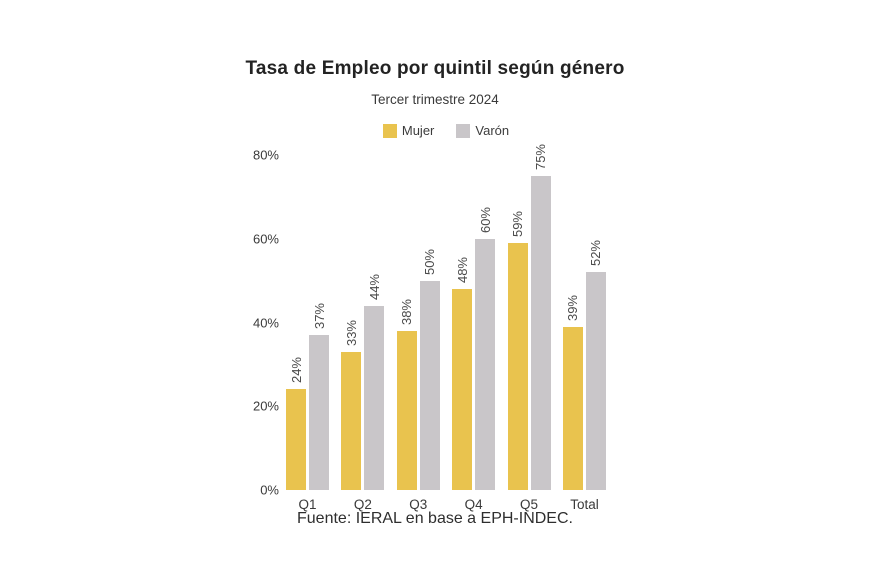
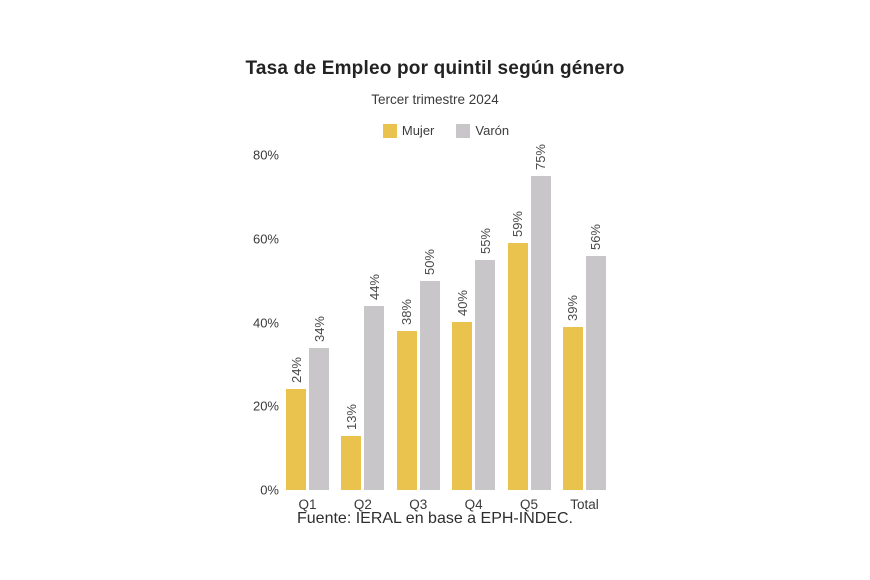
Varón/Q1: 37% -> 34%
Mujer/Q2: 33% -> 13%
Mujer/Q4: 48% -> 40%
Varón/Q4: 60% -> 55%
Varón/Total: 52% -> 56%
